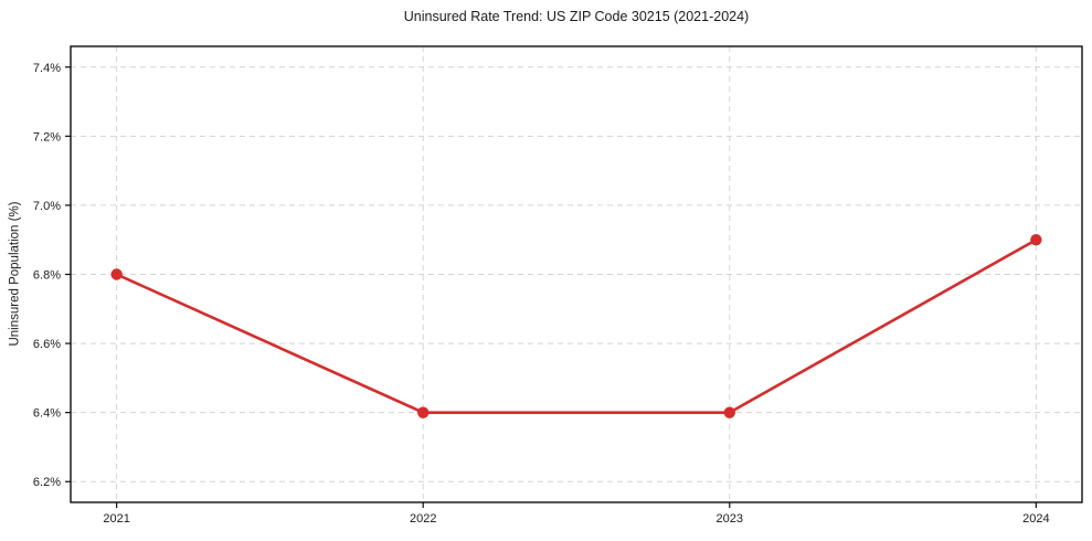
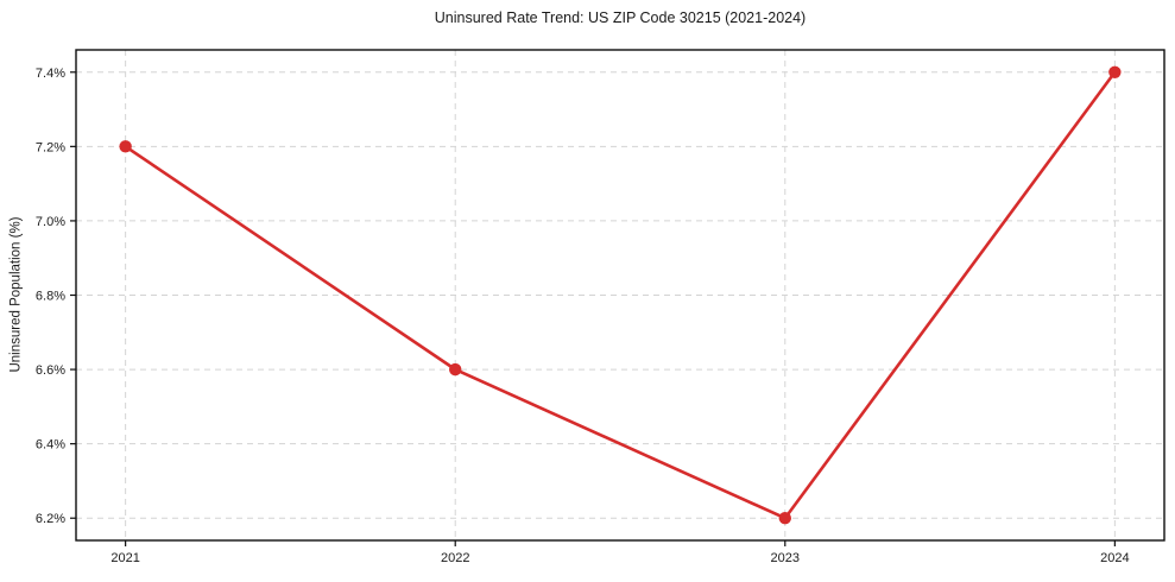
2021: 6.8% -> 7.2%
2022: 6.4% -> 6.6%
2023: 6.4% -> 6.2%
2024: 6.9% -> 7.4%
